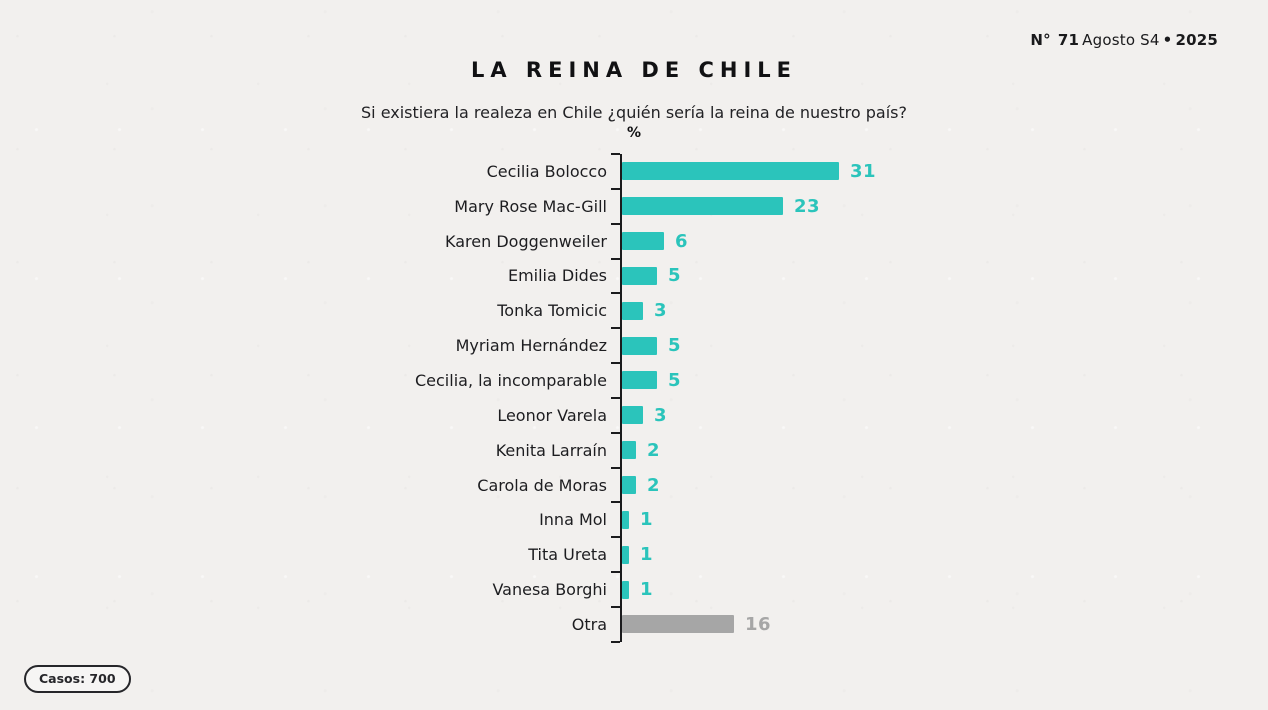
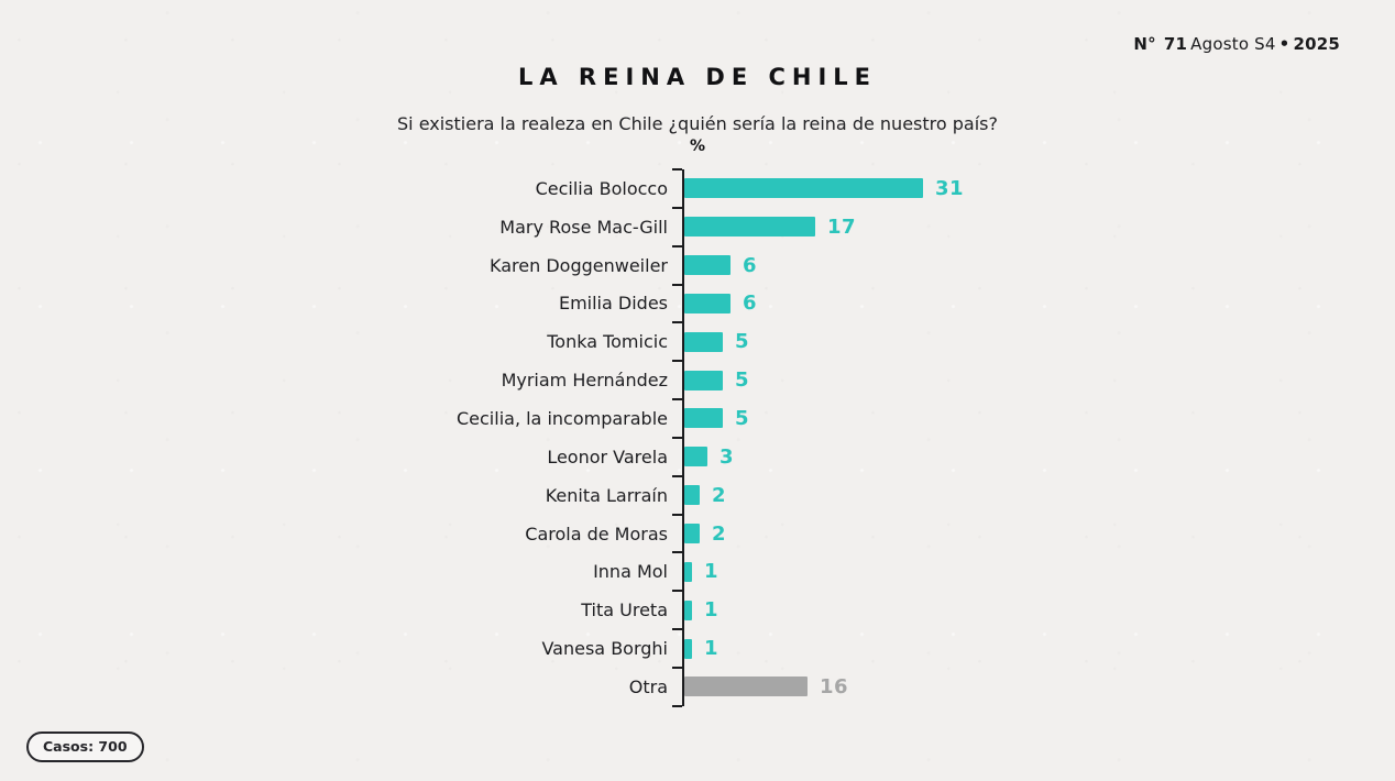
Mary Rose Mac-Gill: 23 -> 17
Emilia Dides: 5 -> 6
Tonka Tomicic: 3 -> 5
